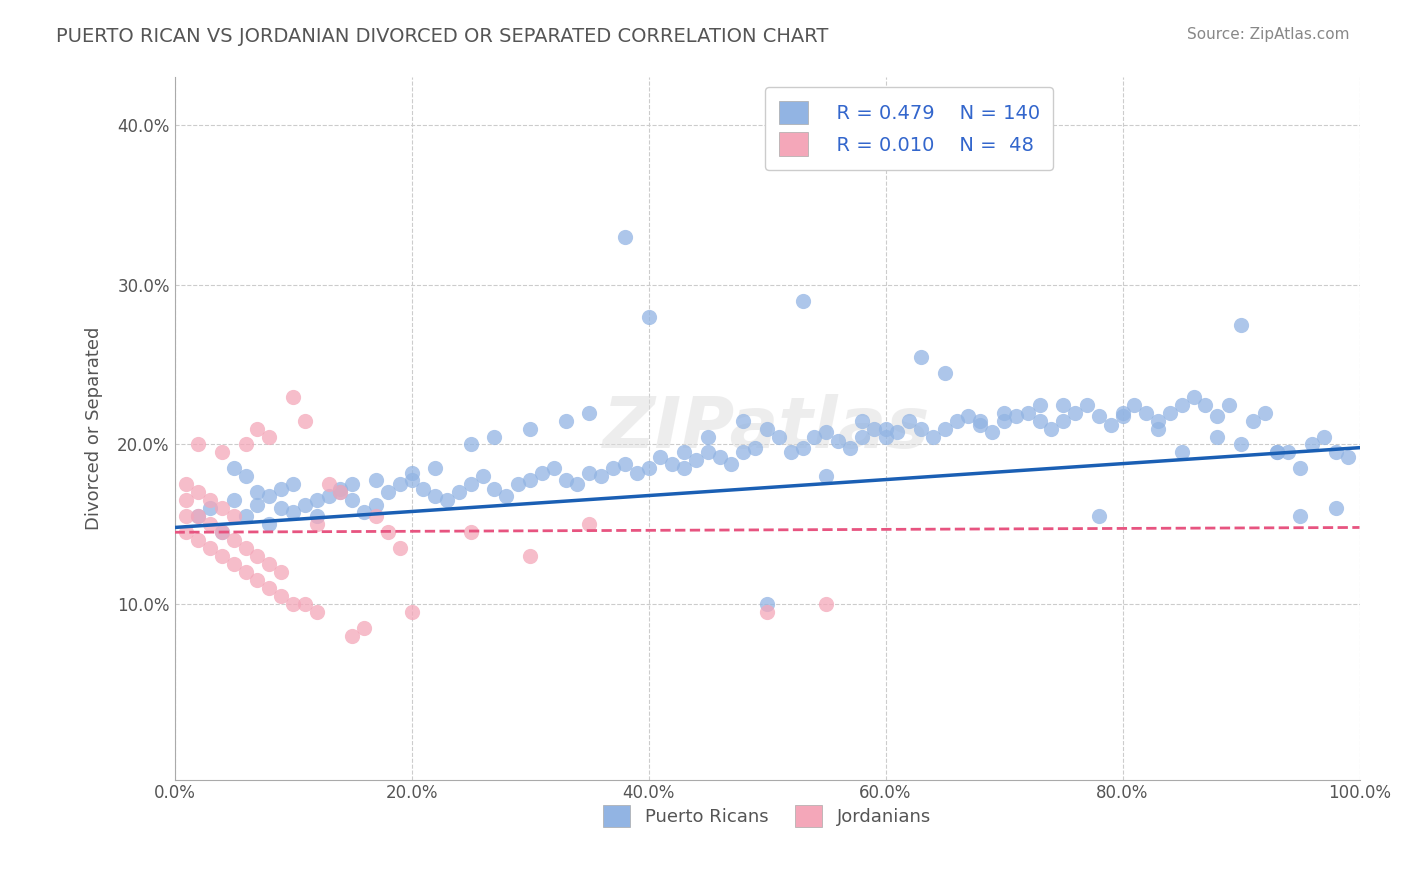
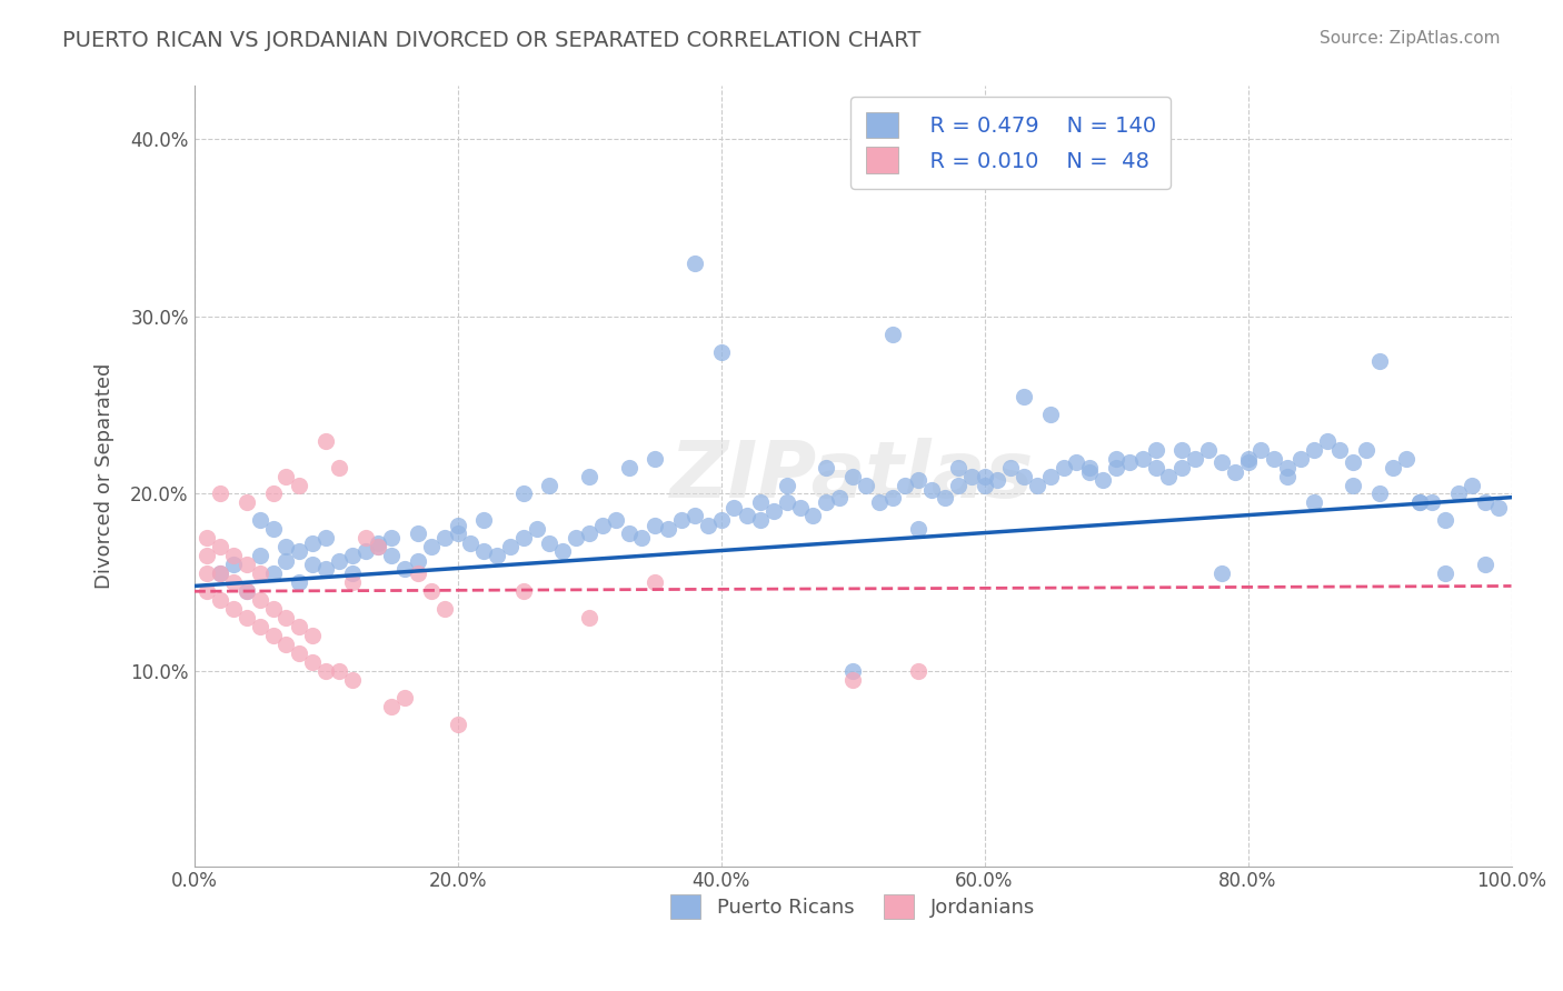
Jordanians/20.0%: 9.5% -> 7.0%
